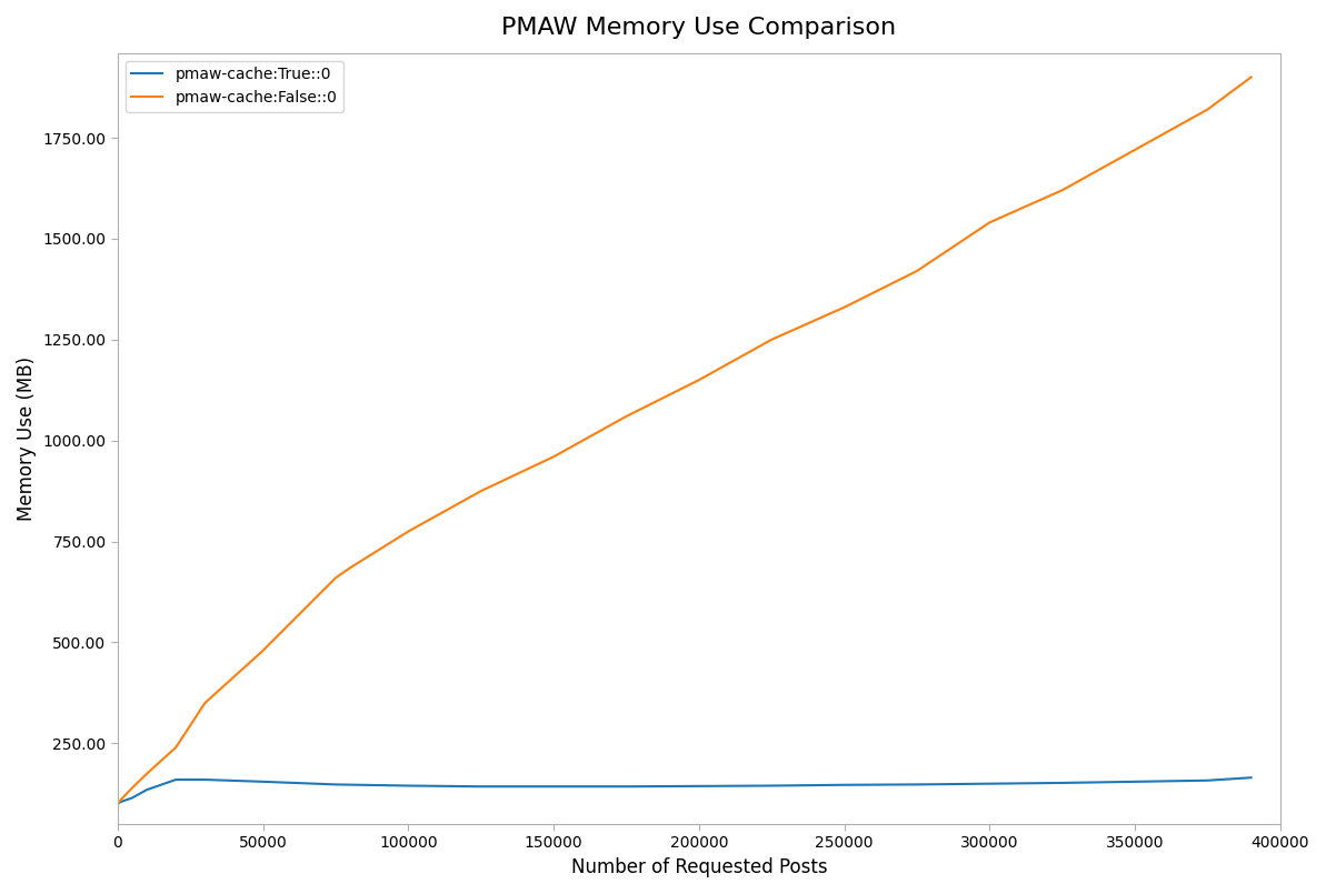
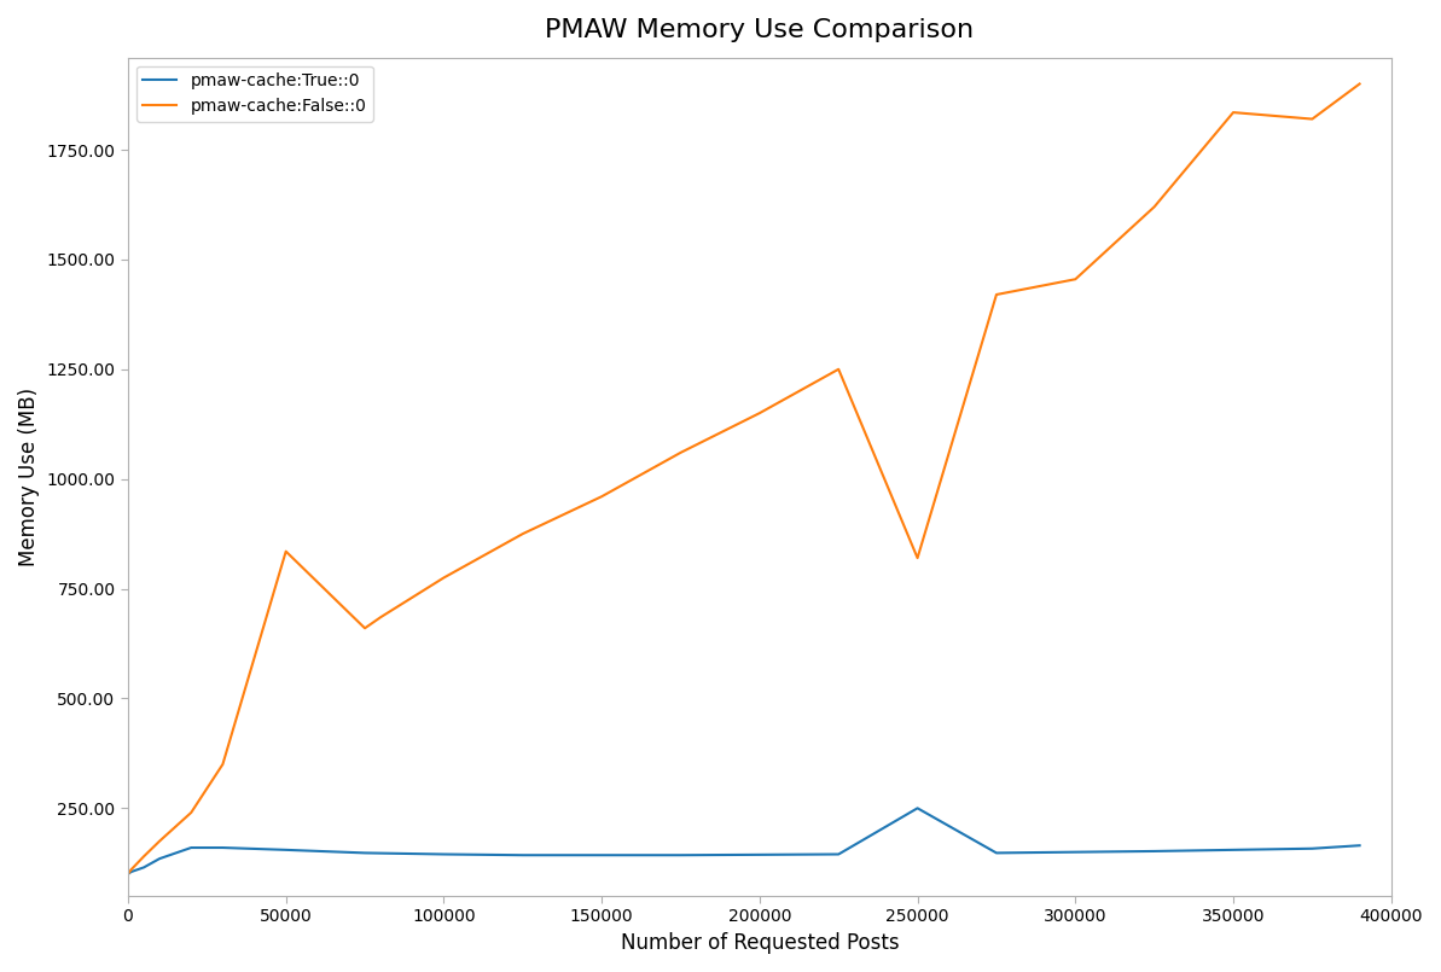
pmaw-cache:False::0/50000: 480 -> 835
pmaw-cache:True::0/250000: 147 -> 250
pmaw-cache:False::0/250000: 1330 -> 820
pmaw-cache:False::0/300000: 1540 -> 1455
pmaw-cache:False::0/350000: 1720 -> 1835
